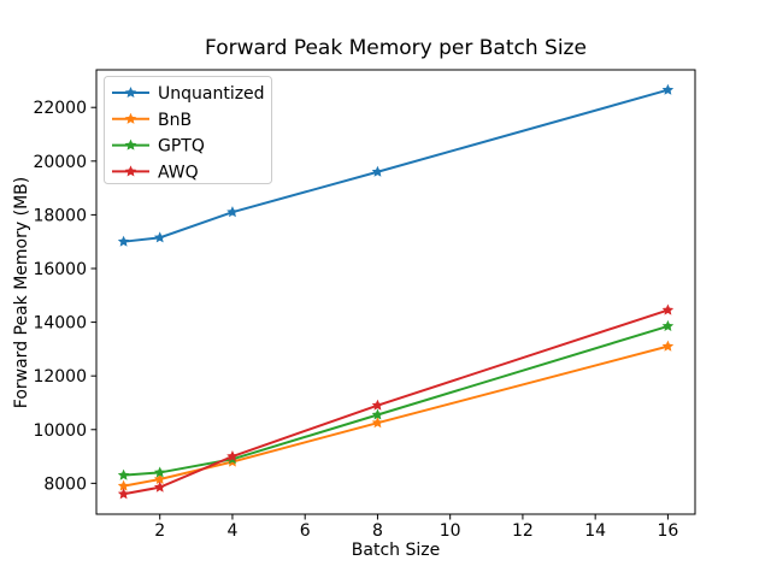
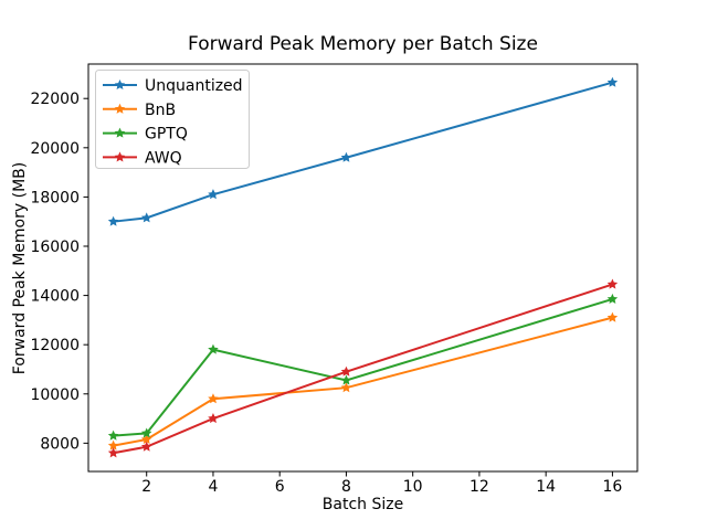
BnB/4: 8800 -> 9800
GPTQ/4: 8900 -> 11800
